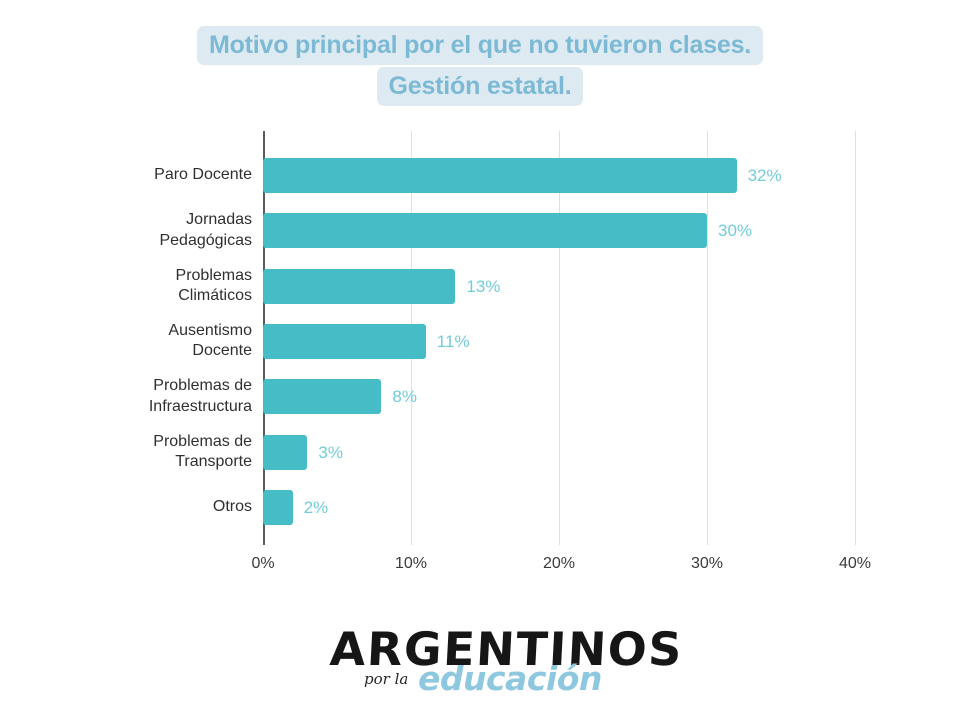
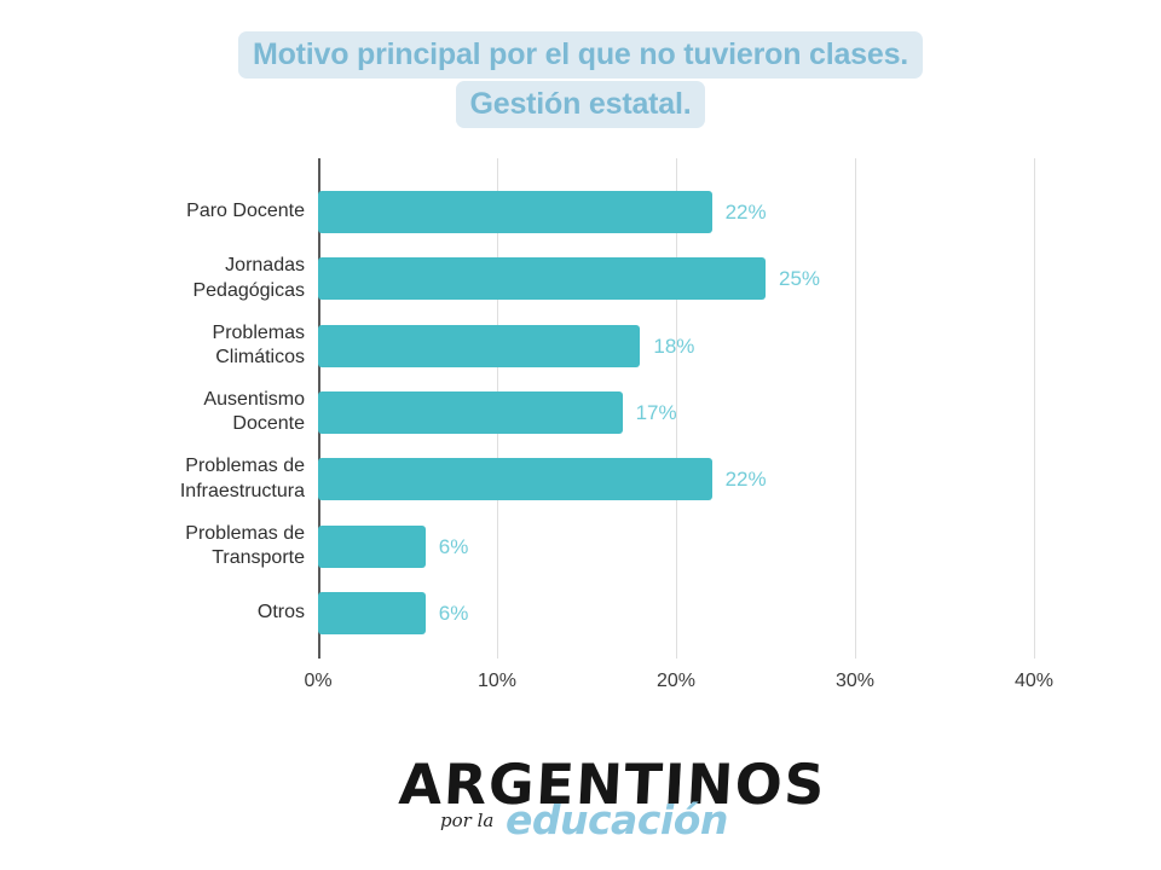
Paro Docente: 32% -> 22%
Jornadas Pedagógicas: 30% -> 25%
Problemas Climáticos: 13% -> 18%
Ausentismo Docente: 11% -> 17%
Problemas de Infraestructura: 8% -> 22%
Problemas de Transporte: 3% -> 6%
Otros: 2% -> 6%
